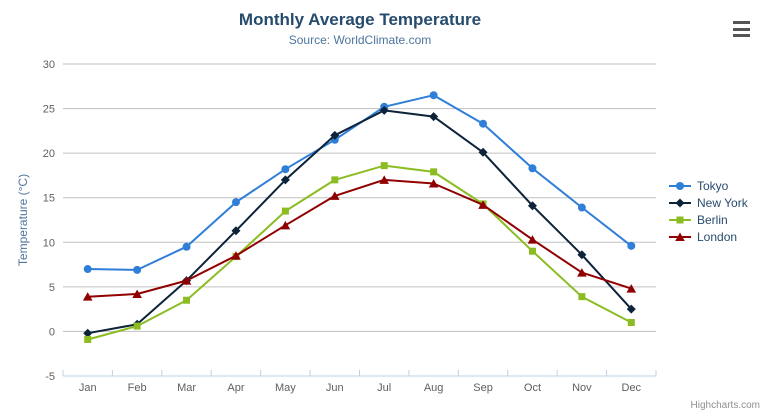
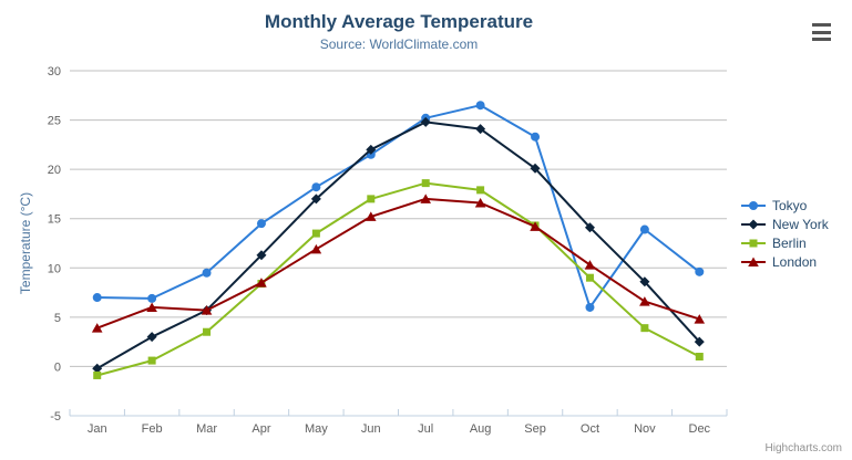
New York/Feb: 1 -> 3
London/Feb: 4 -> 6
Tokyo/Oct: 18 -> 6
